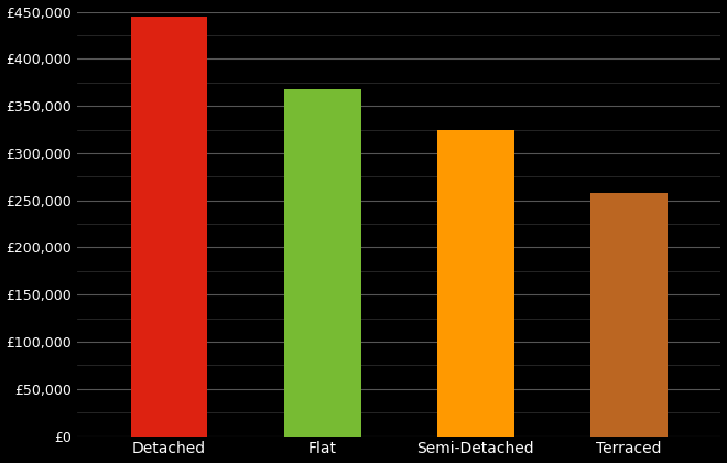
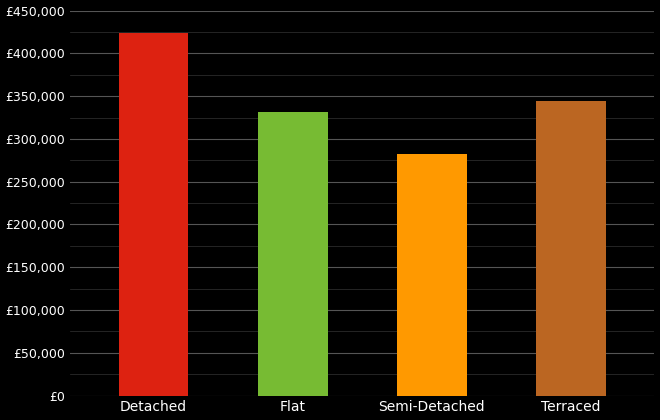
Detached: £445,000 -> £424,000
Flat: £368,000 -> £332,000
Semi-Detached: £325,000 -> £282,000
Terraced: £258,000 -> £344,000
